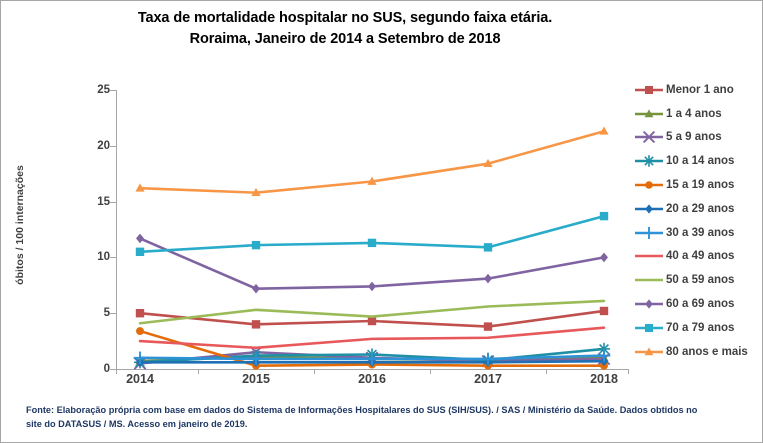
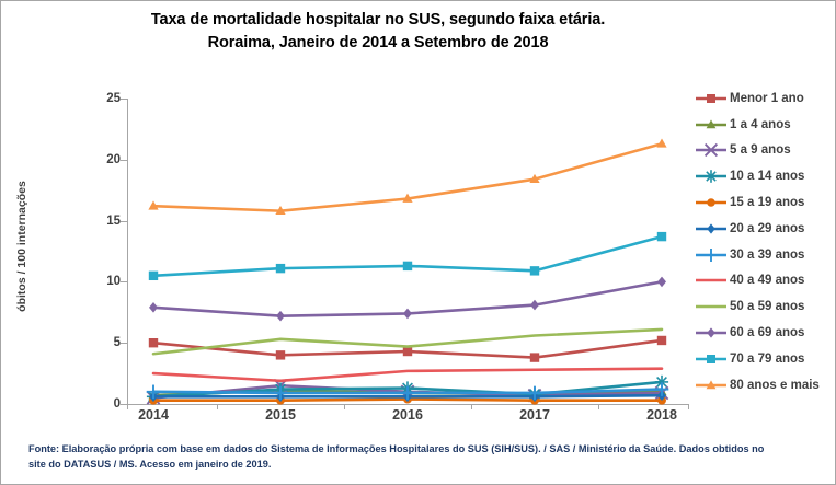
15 a 19 anos/2014: 3.4 -> 0.3
60 a 69 anos/2014: 11.7 -> 7.9
40 a 49 anos/2018: 3.7 -> 2.9
